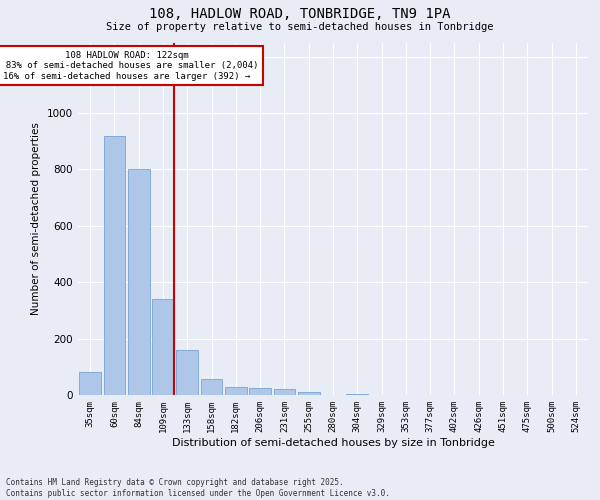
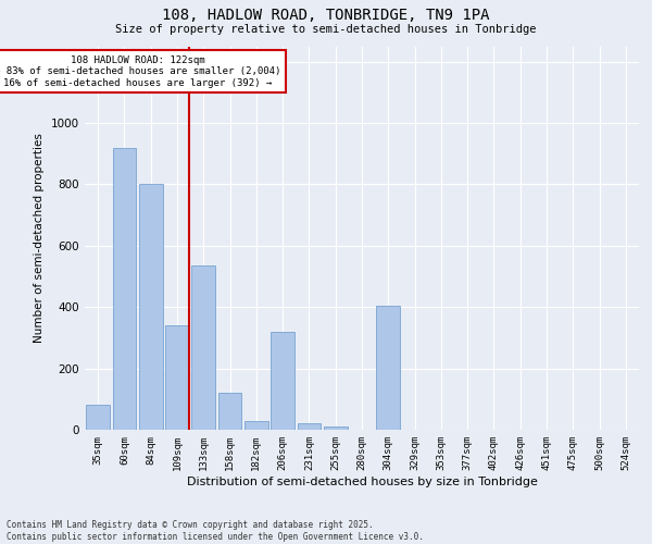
133sqm: 160 -> 535
158sqm: 55 -> 120
206sqm: 25 -> 320
304sqm: 5 -> 405
